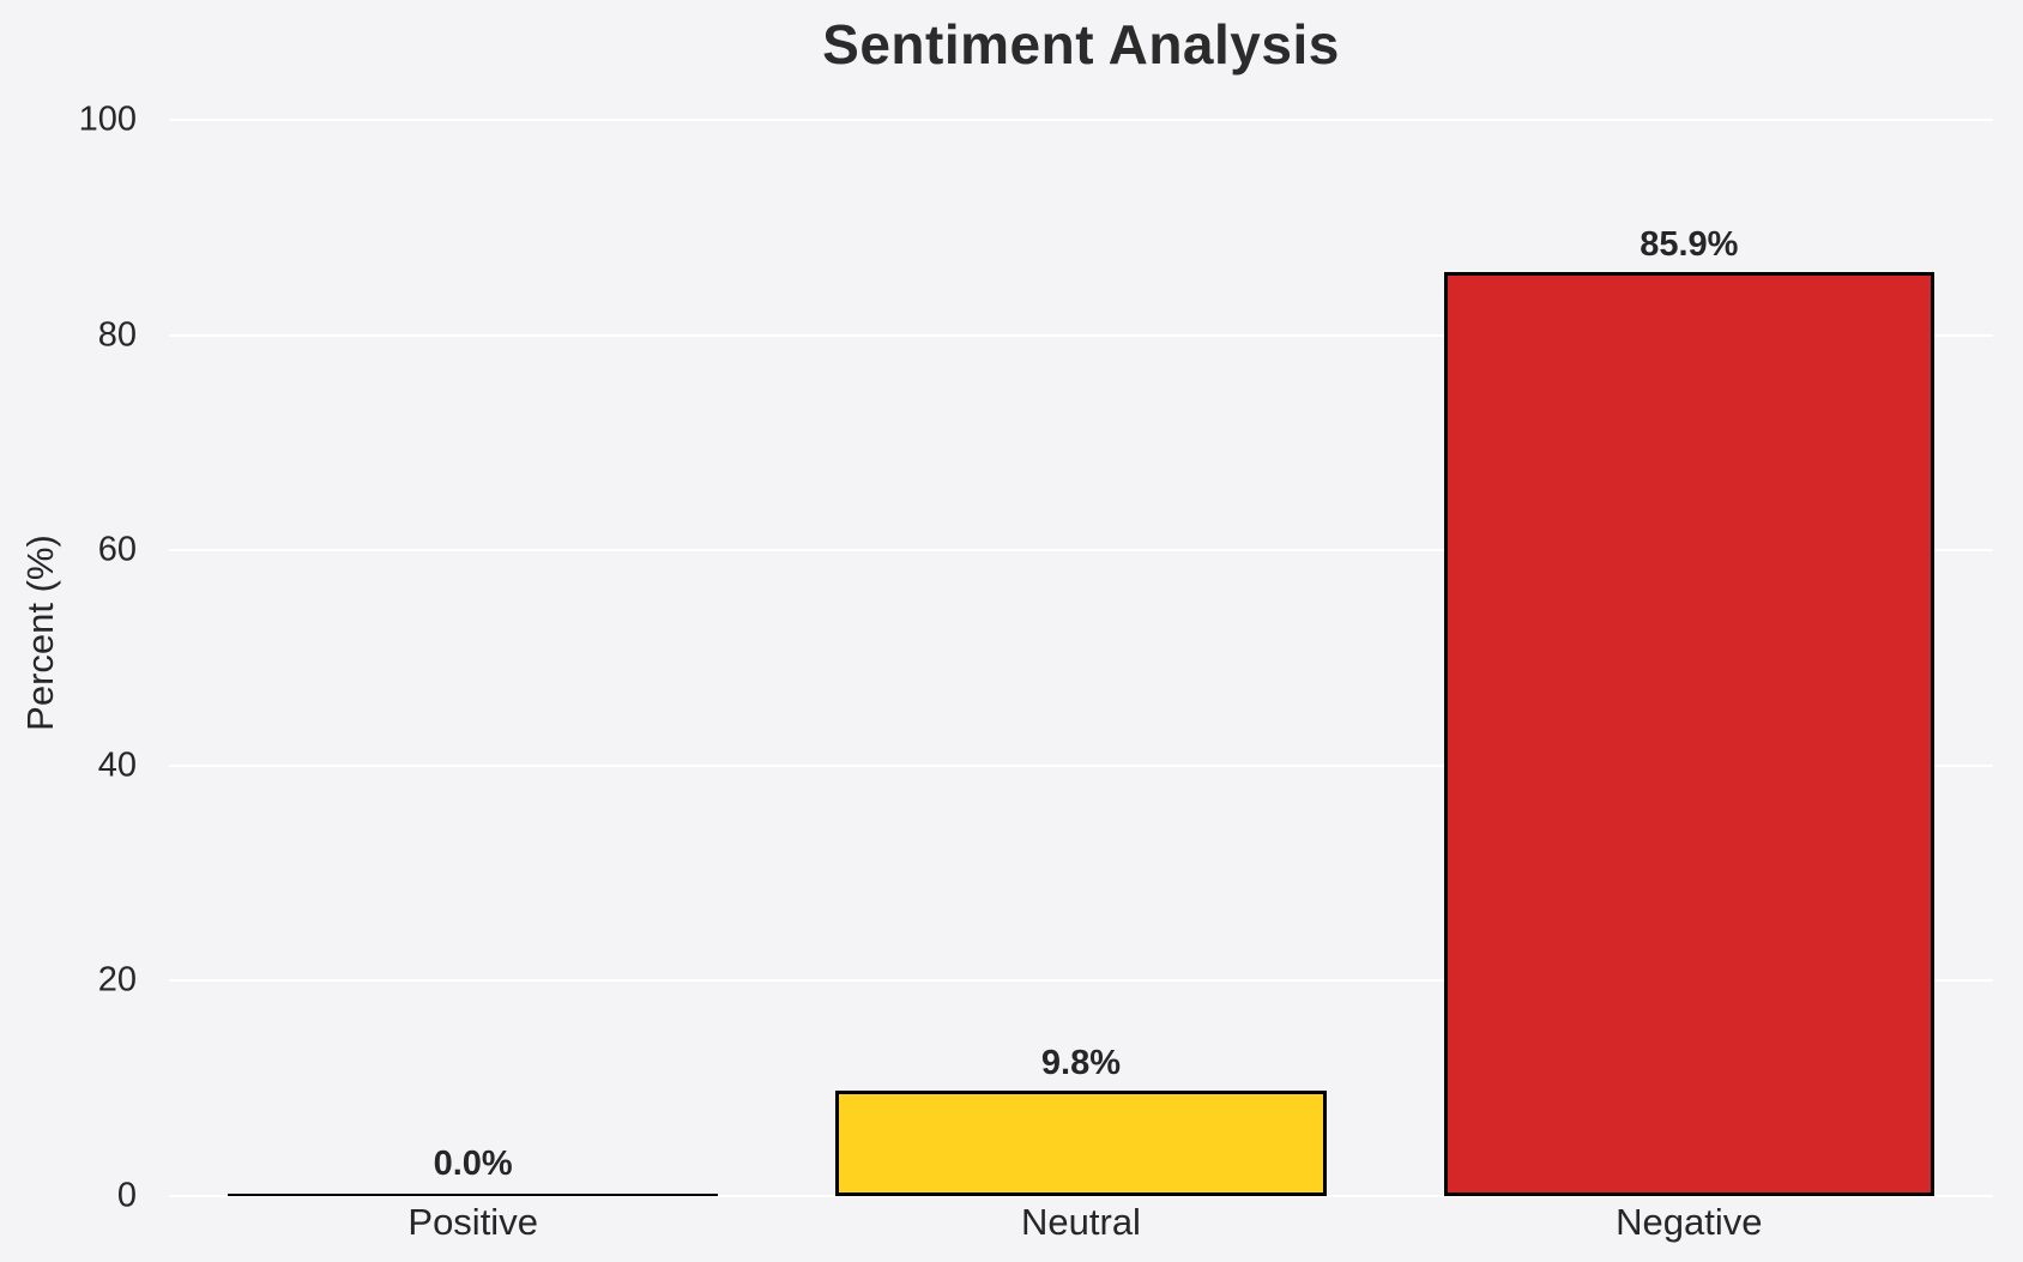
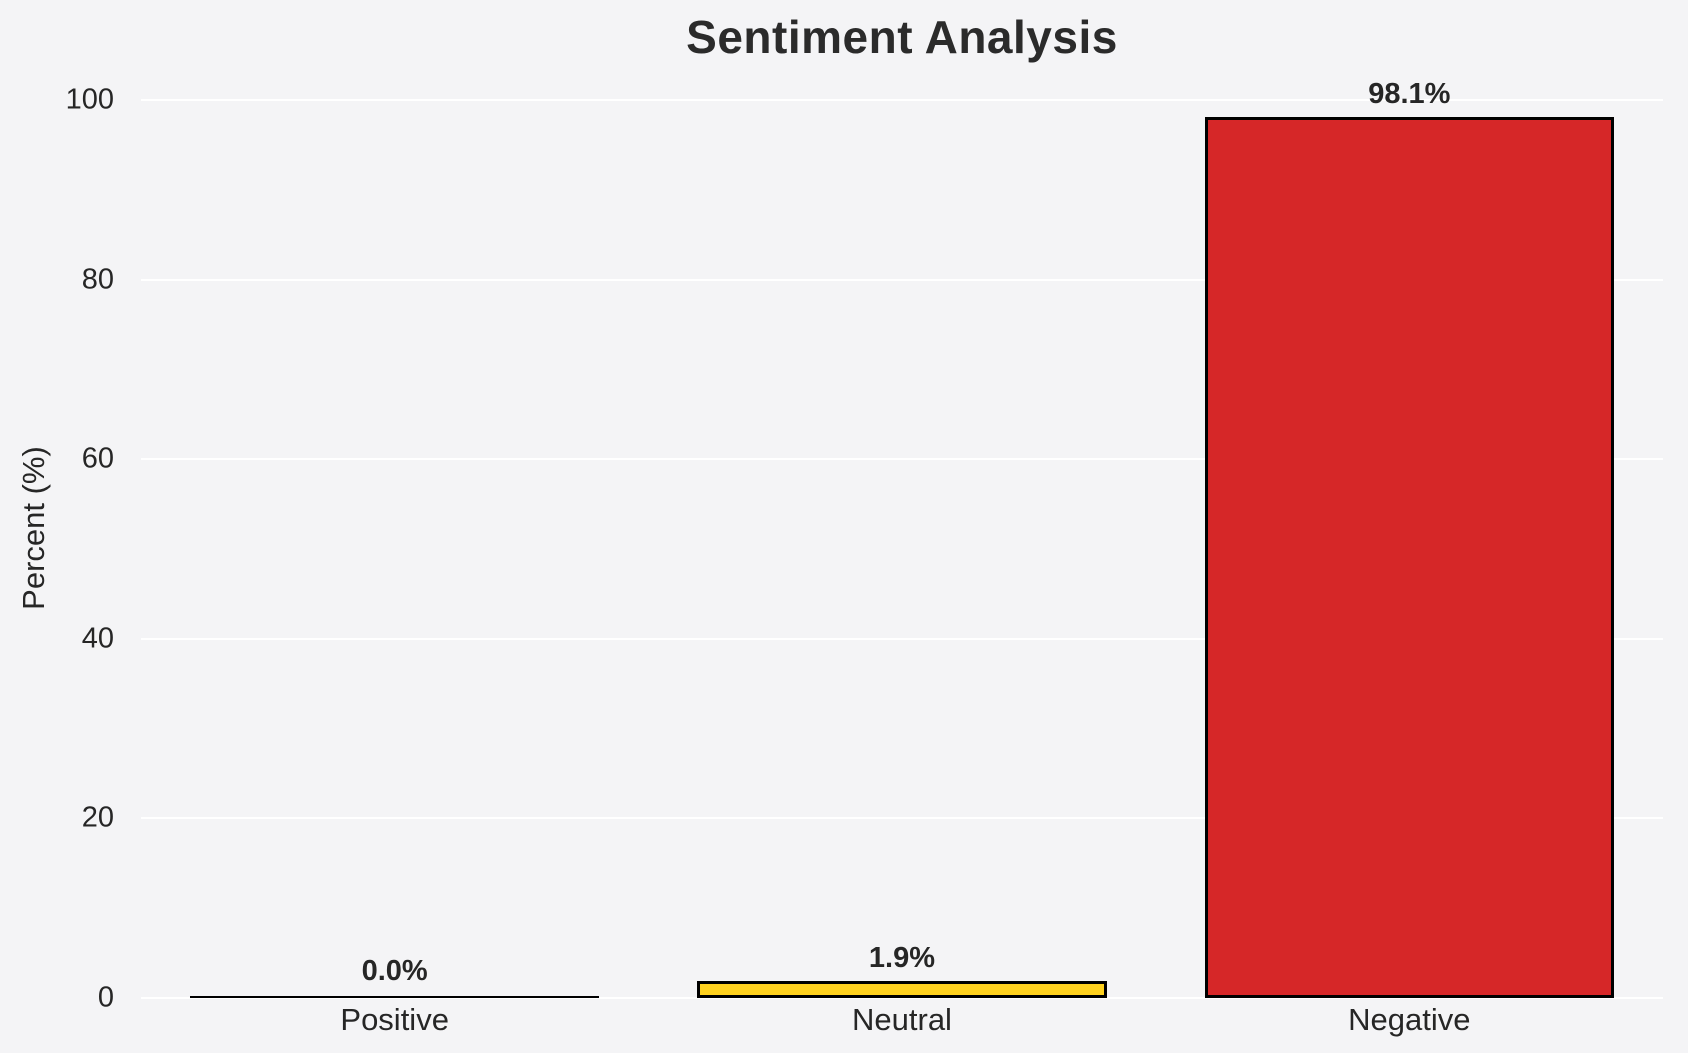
Neutral: 9.8% -> 1.9%
Negative: 85.9% -> 98.1%
